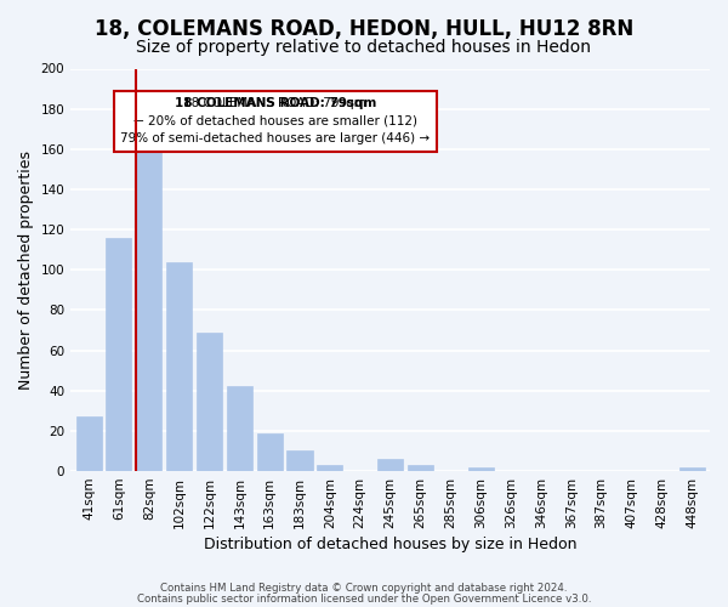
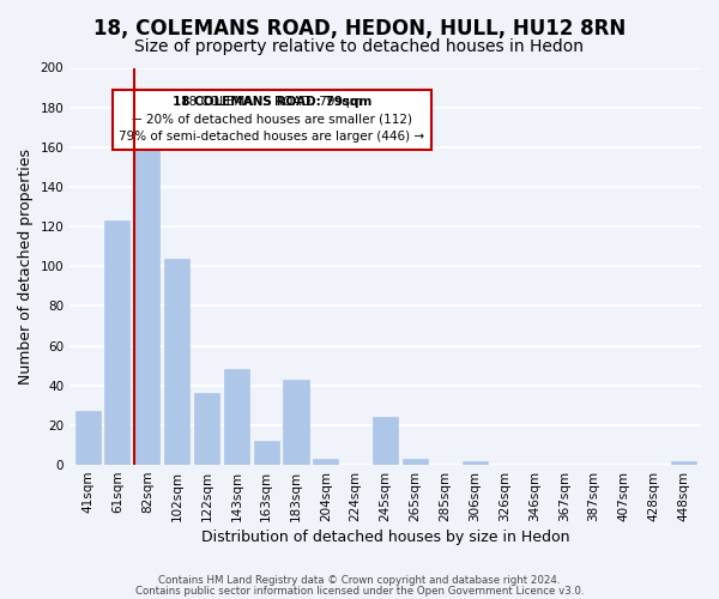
61sqm: 116 -> 123
122sqm: 69 -> 36
143sqm: 42 -> 48
163sqm: 19 -> 12
183sqm: 10 -> 43
245sqm: 6 -> 24
